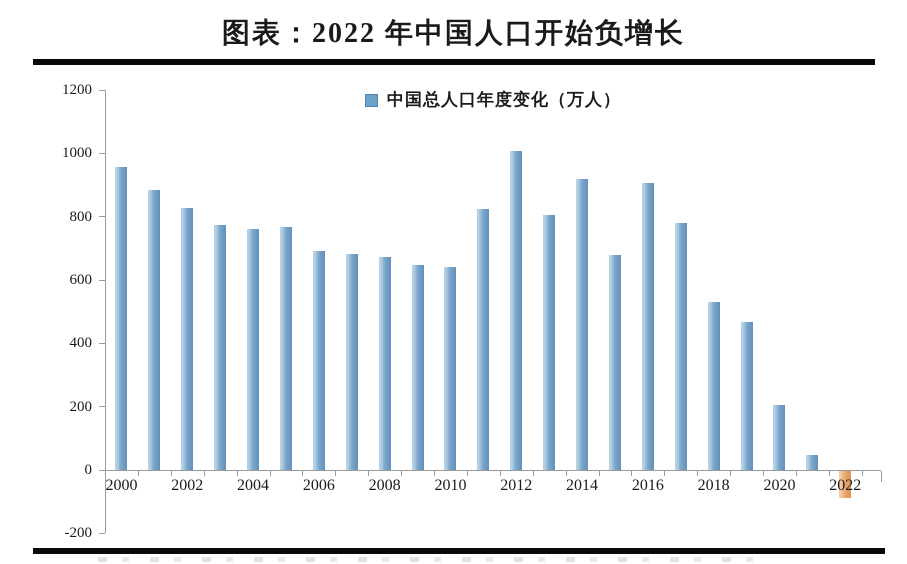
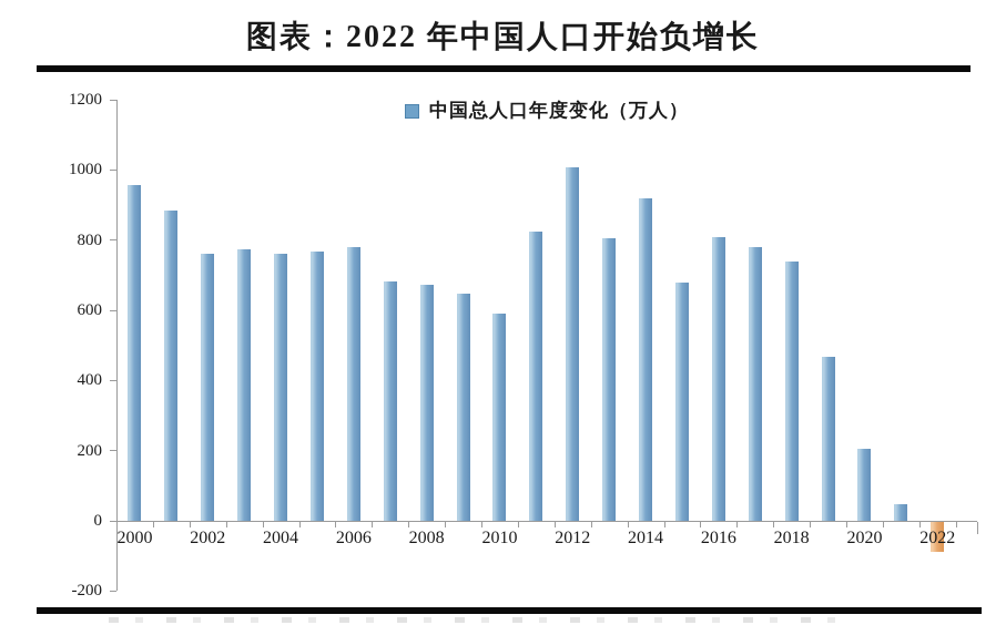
2002: 830 -> 760
2006: 690 -> 780
2010: 640 -> 590
2016: 910 -> 810
2018: 530 -> 740
